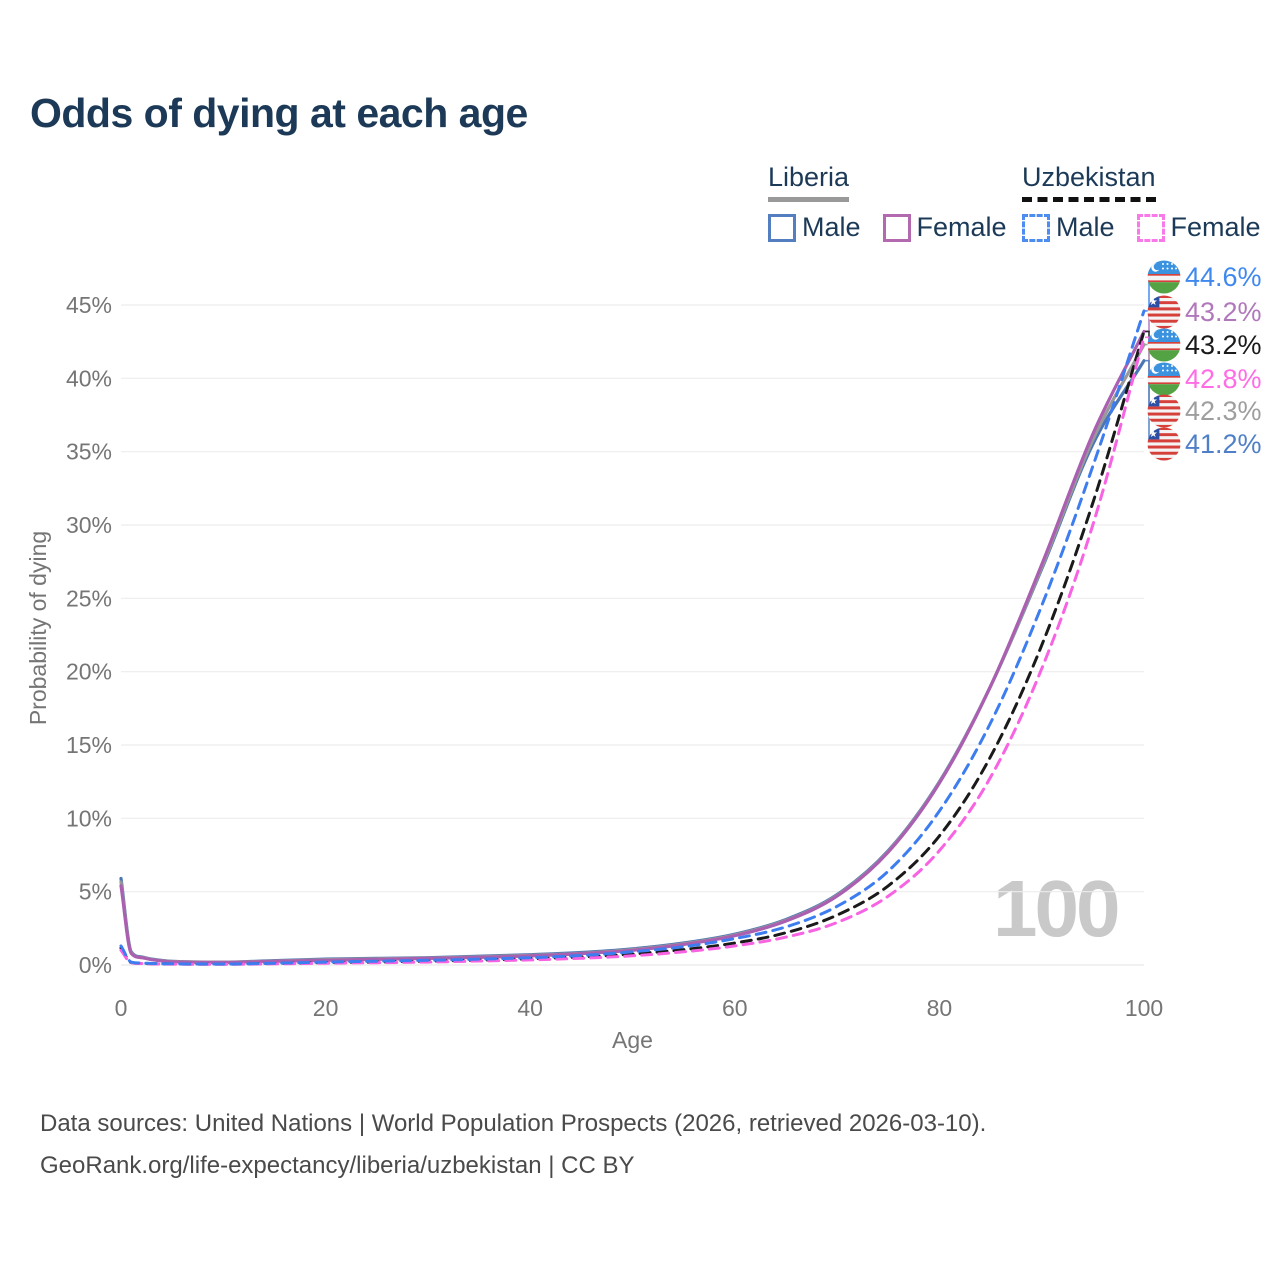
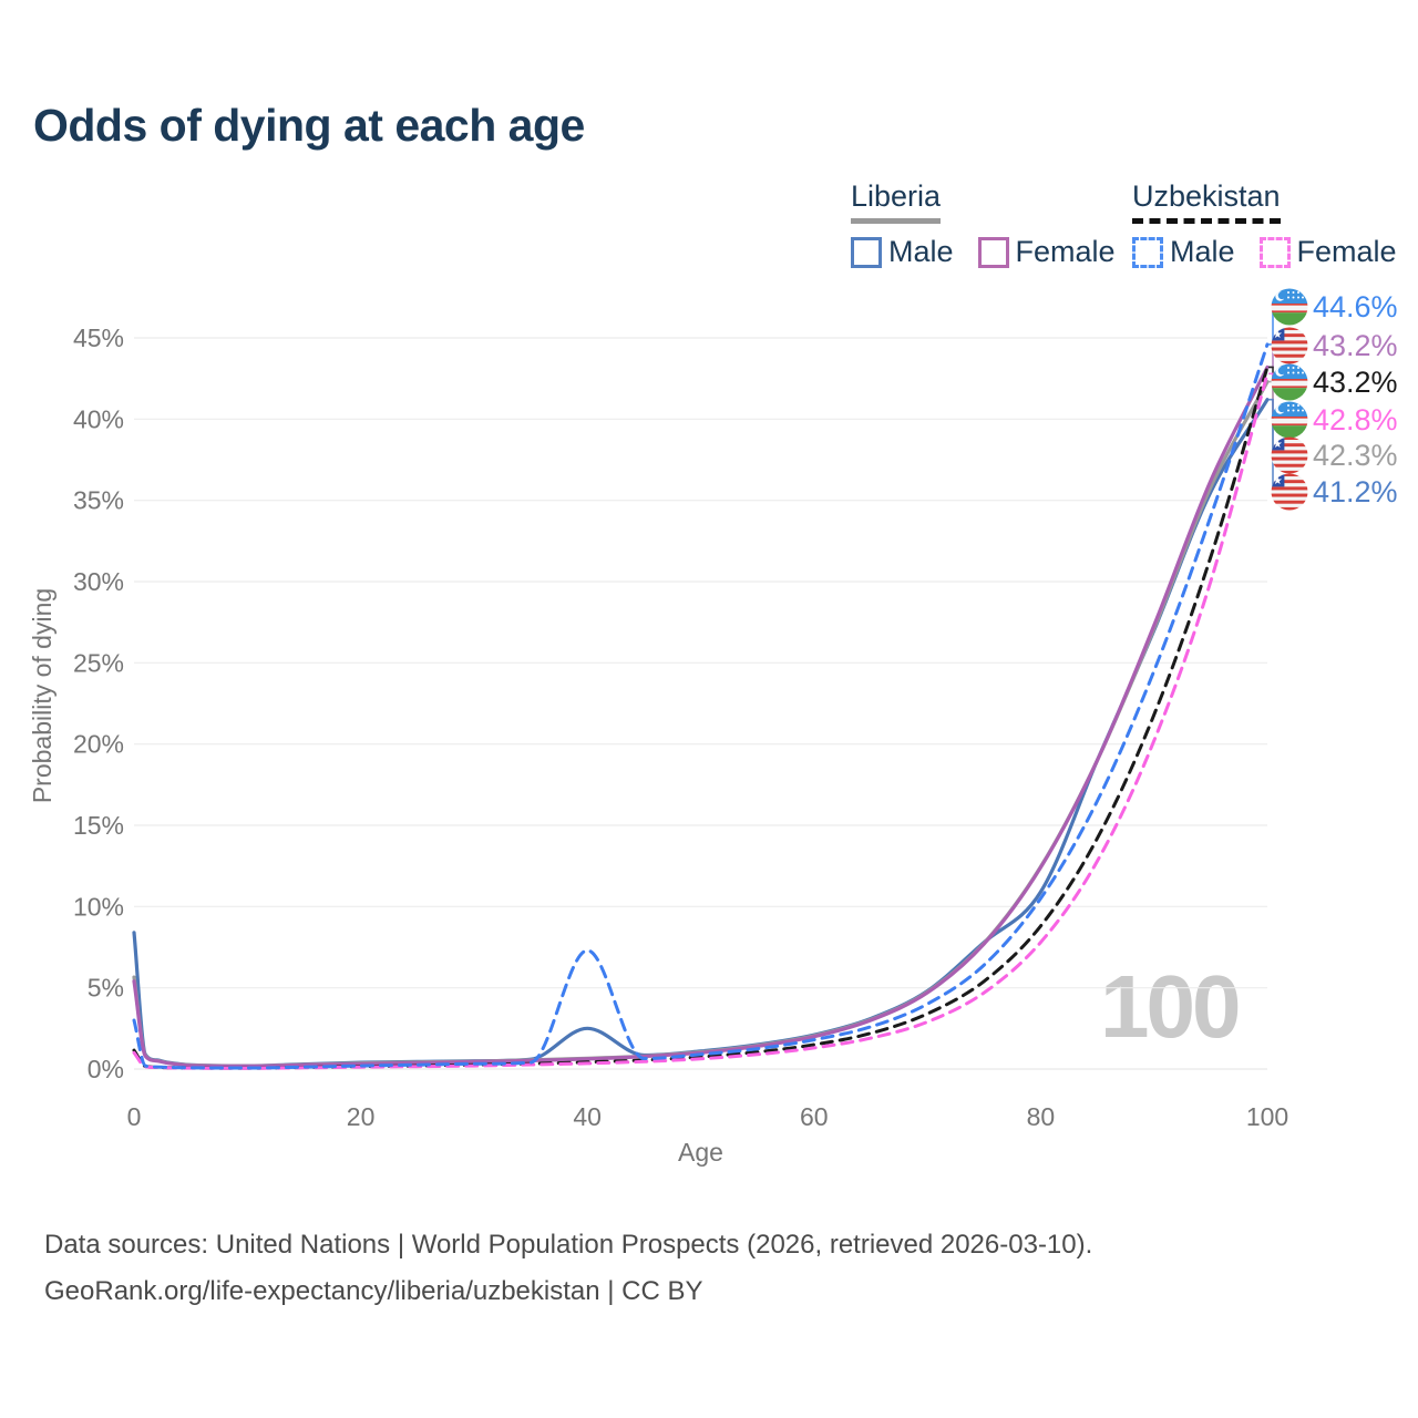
Liberia Male/0: 5.9% -> 8.4%
Uzbekistan Male/0: 1.3% -> 3.0%
Liberia Male/40: 0.7% -> 2.5%
Uzbekistan Male/40: 0.5% -> 7.3%
Liberia Male/80: 12.5% -> 10.9%
